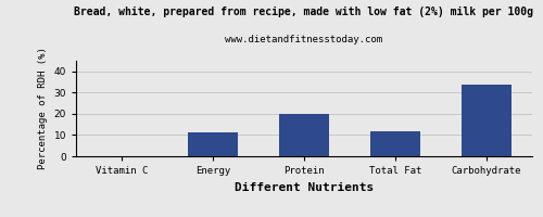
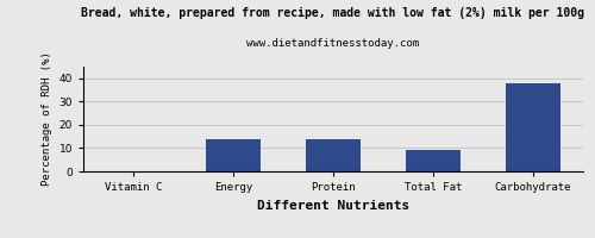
Energy: 11 -> 14
Protein: 20 -> 14
Total Fat: 12 -> 9
Carbohydrate: 34 -> 38
